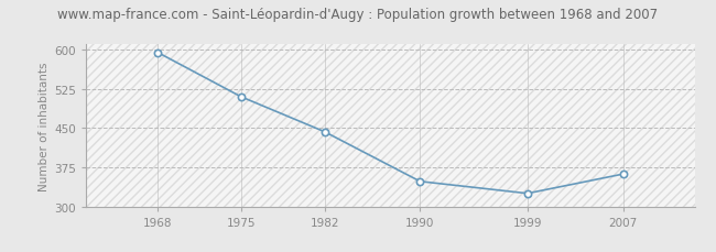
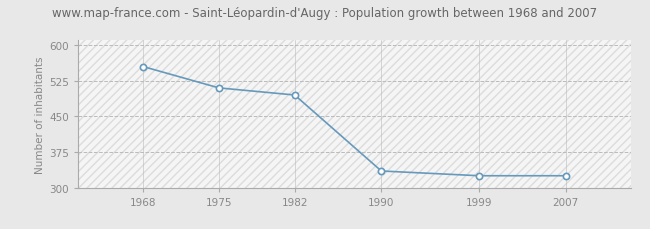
1968: 595 -> 555
1982: 443 -> 495
1990: 348 -> 335
2007: 362 -> 325
